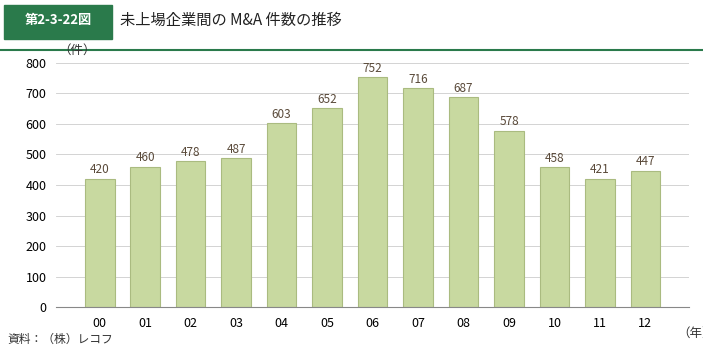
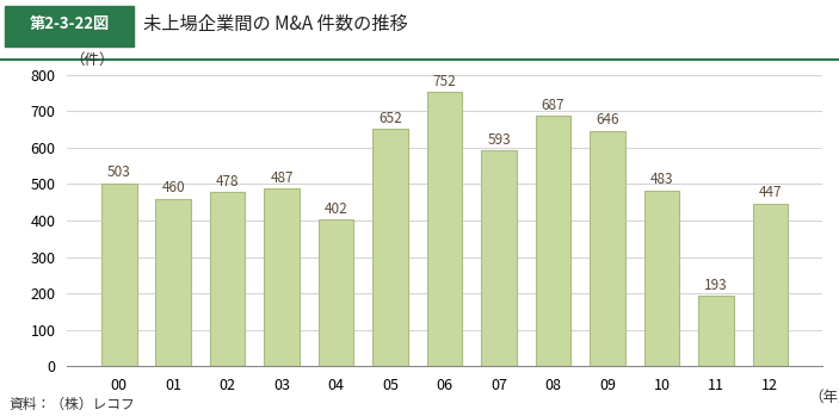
00: 420 -> 503
04: 603 -> 402
07: 716 -> 593
09: 578 -> 646
10: 458 -> 483
11: 421 -> 193
